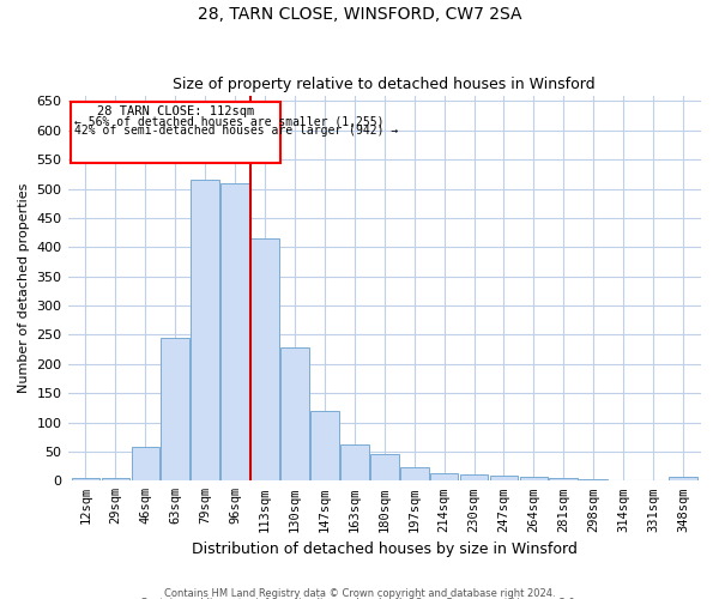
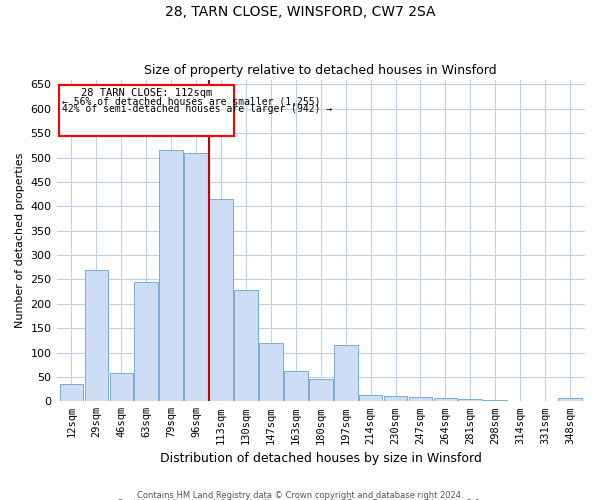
12sqm: 5 -> 35
29sqm: 5 -> 270
197sqm: 24 -> 115
